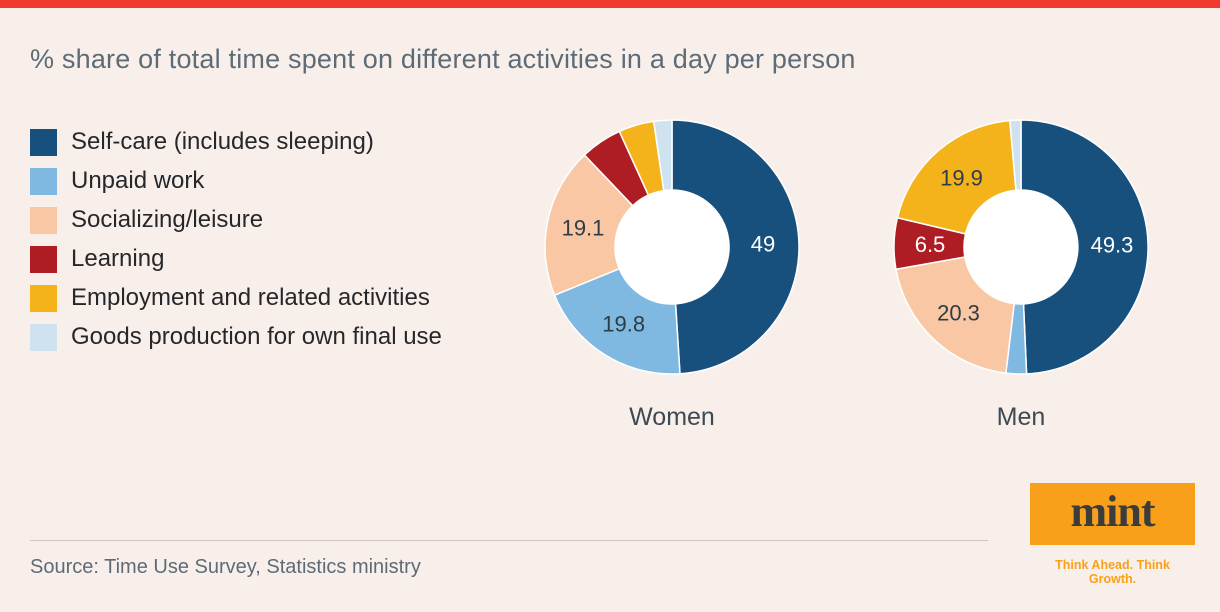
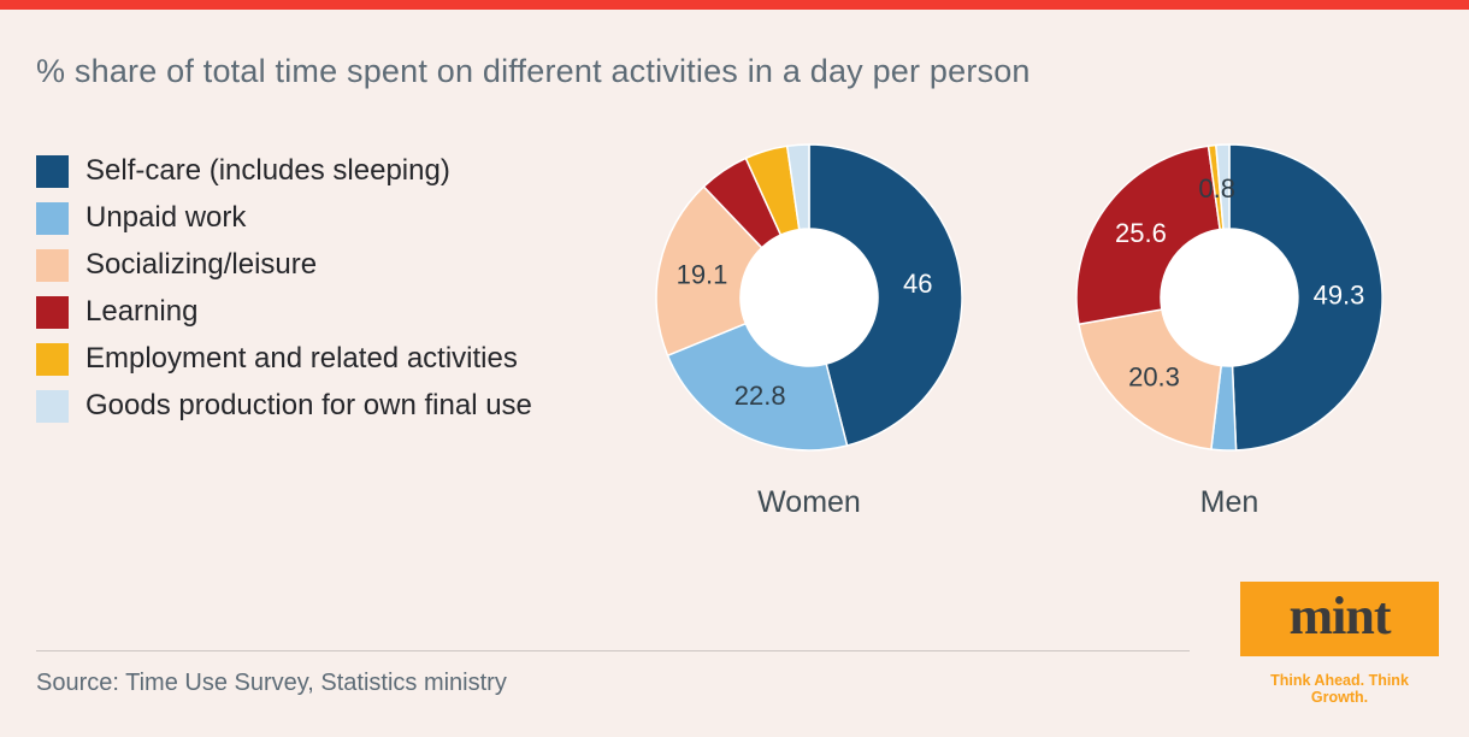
Women/Self-care (includes sleeping): 49 -> 46
Women/Unpaid work: 19.8 -> 22.8
Men/Learning: 6.5 -> 25.6
Men/Employment and related activities: 19.9 -> 0.8
